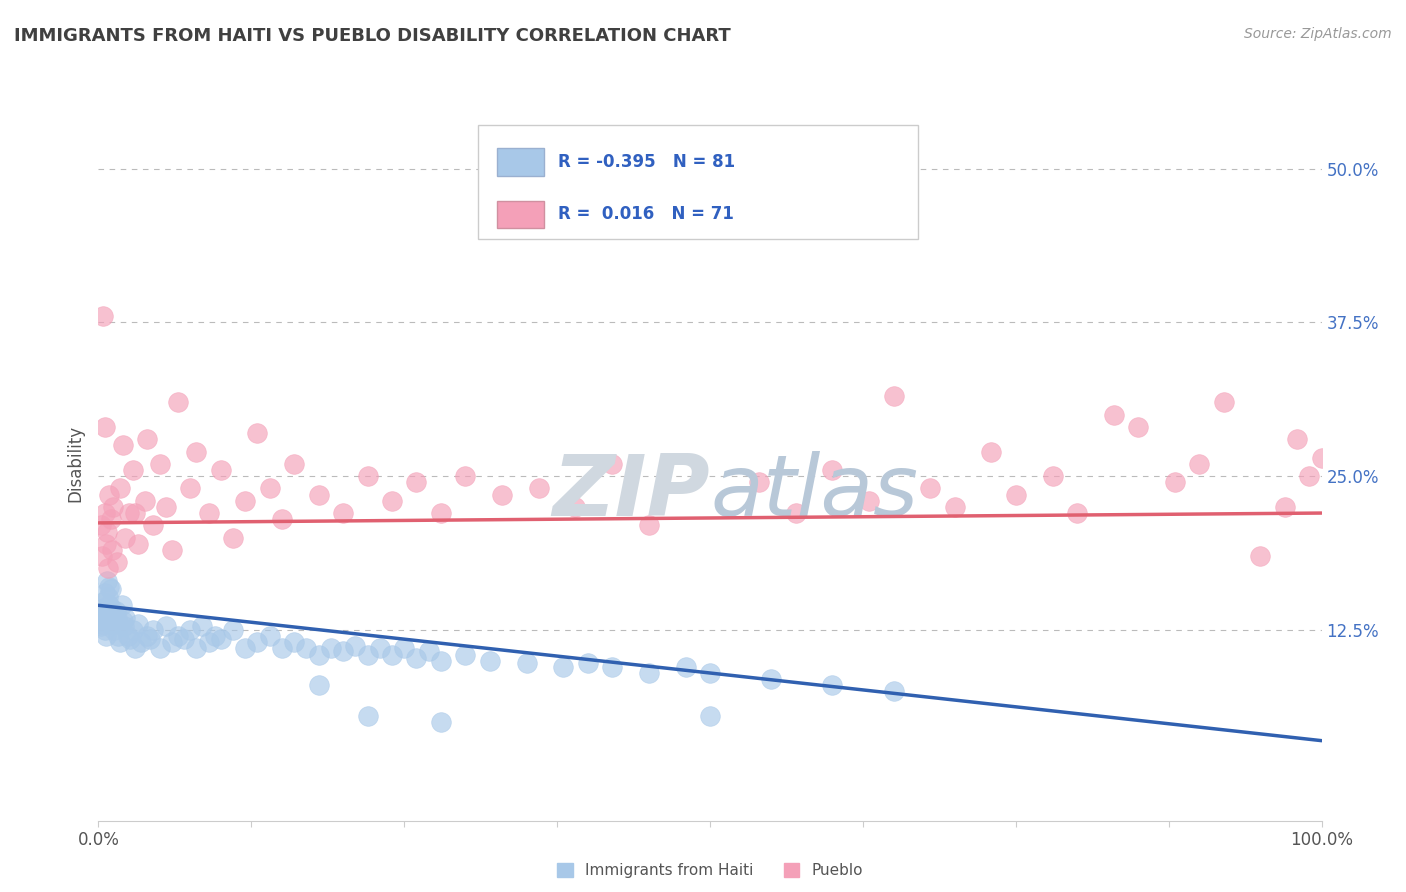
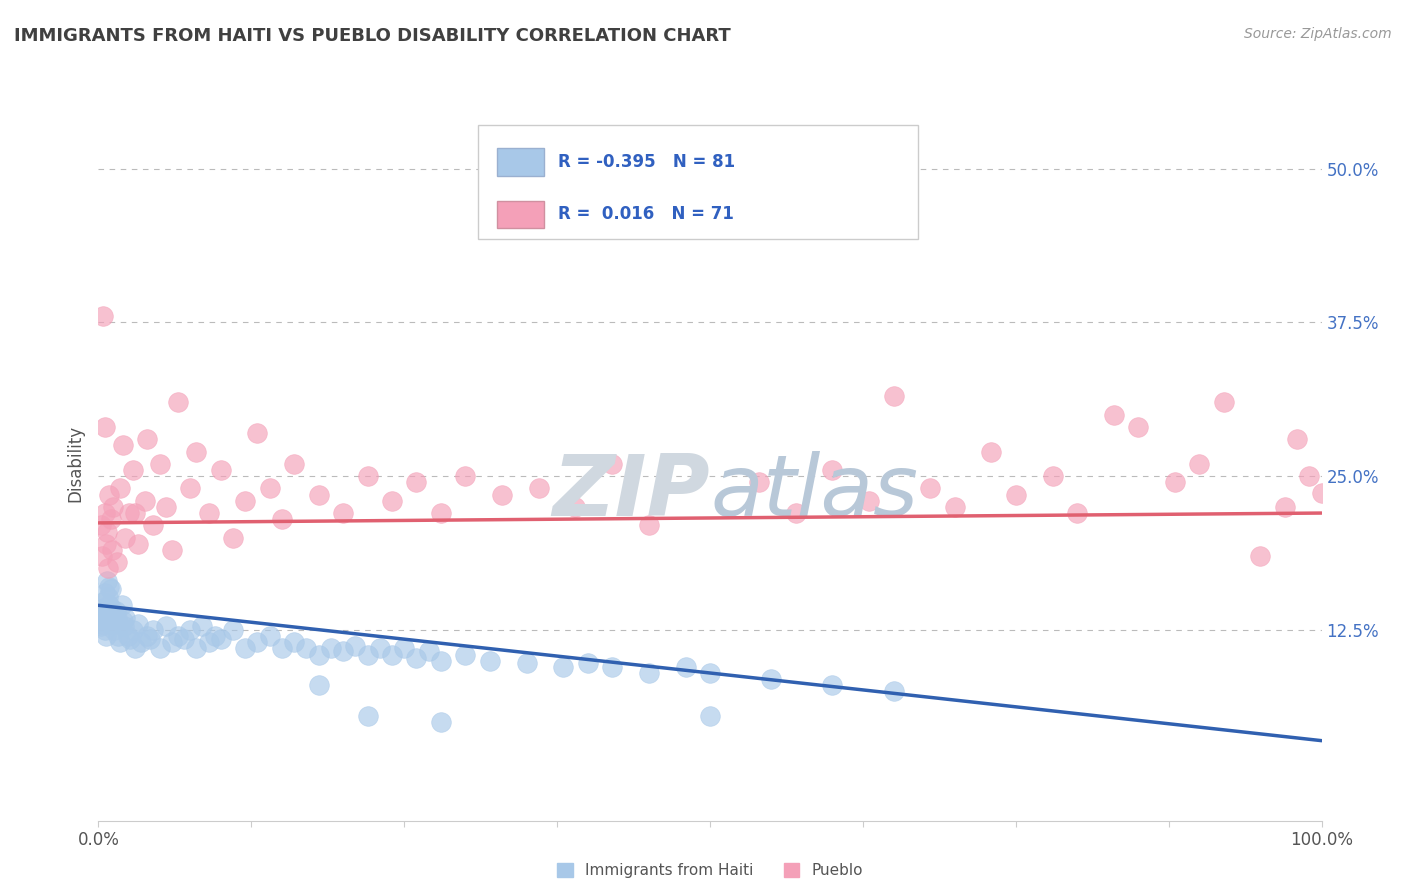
Pueblo/100.0%: 26.5% -> 23.6%
